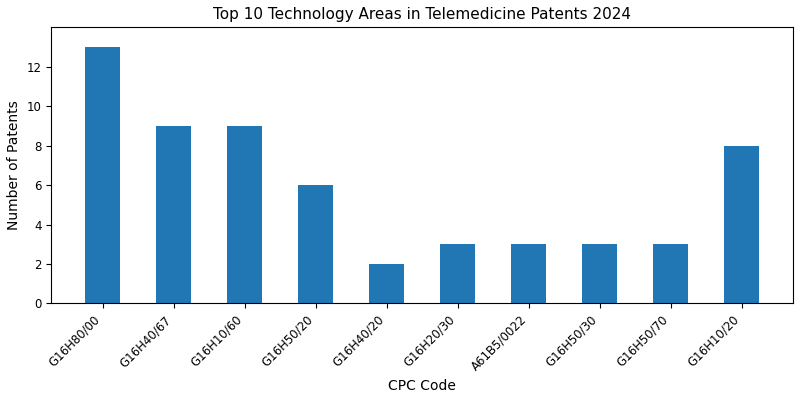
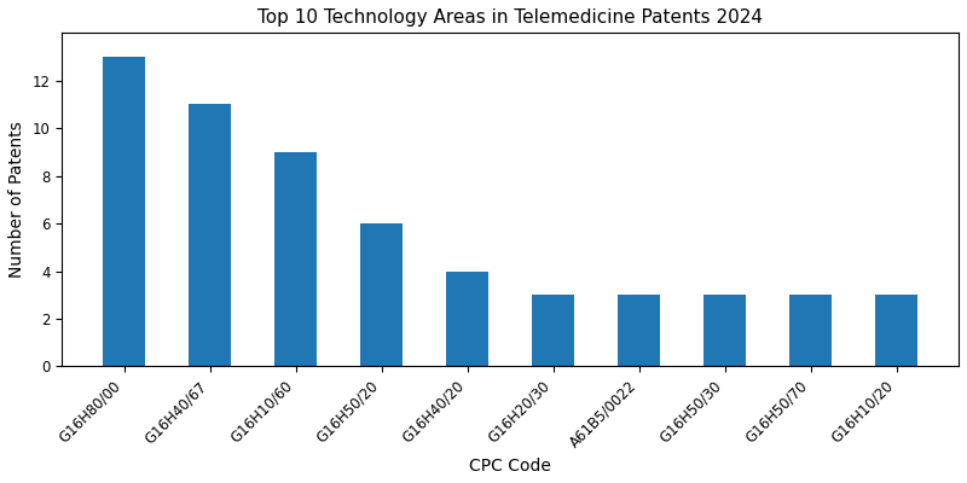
G16H40/67: 9 -> 11
G16H40/20: 2 -> 4
G16H10/20: 8 -> 3
